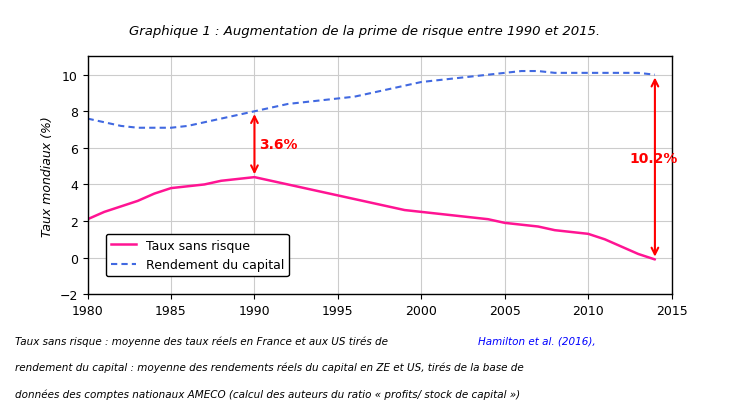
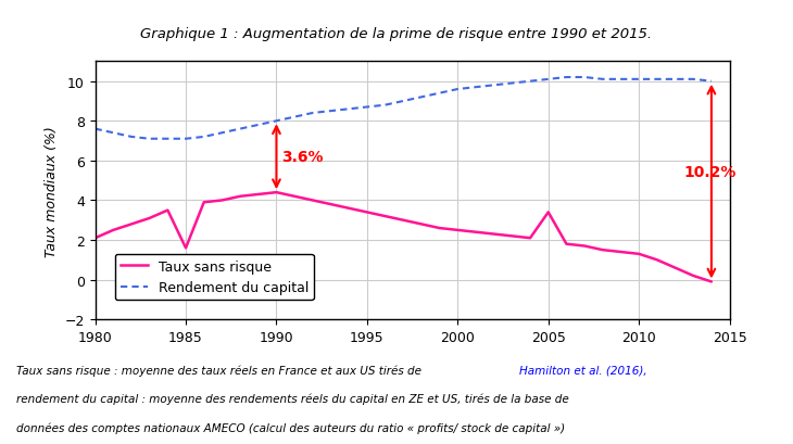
Taux sans risque/1985: 3.8 -> 1.6
Taux sans risque/2005: 1.9 -> 3.4
